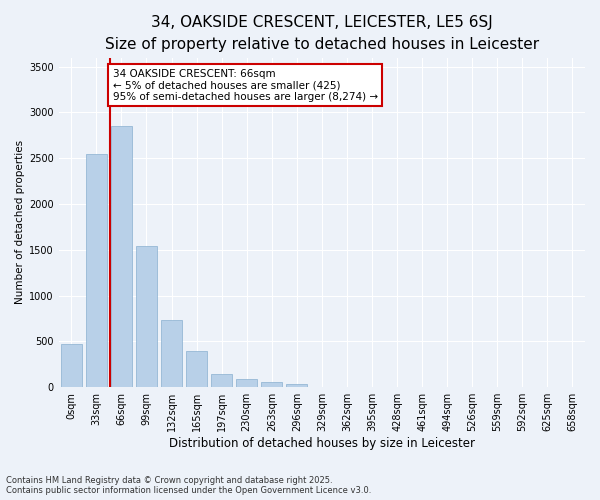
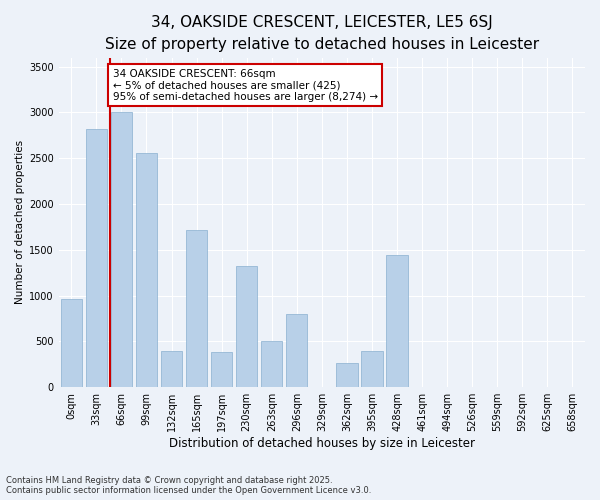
0sqm: 470 -> 960
33sqm: 2550 -> 2820
66sqm: 2850 -> 3000
99sqm: 1540 -> 2560
132sqm: 730 -> 400
165sqm: 390 -> 1720
197sqm: 140 -> 380
230sqm: 90 -> 1320
263sqm: 60 -> 500
296sqm: 40 -> 800
362sqm: 0 -> 260
395sqm: 0 -> 400
428sqm: 0 -> 1440
